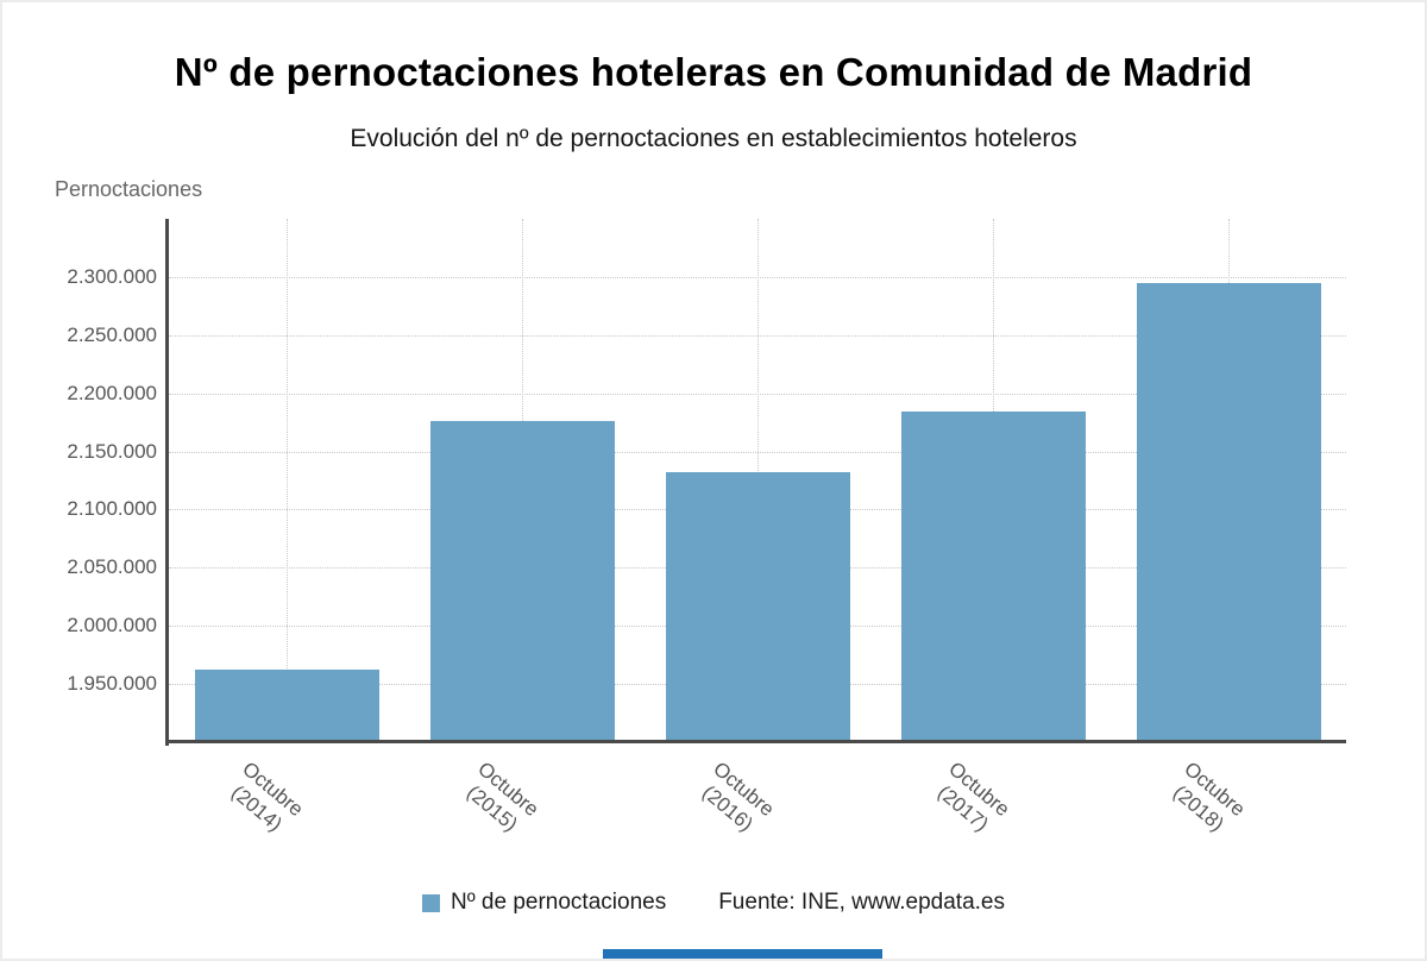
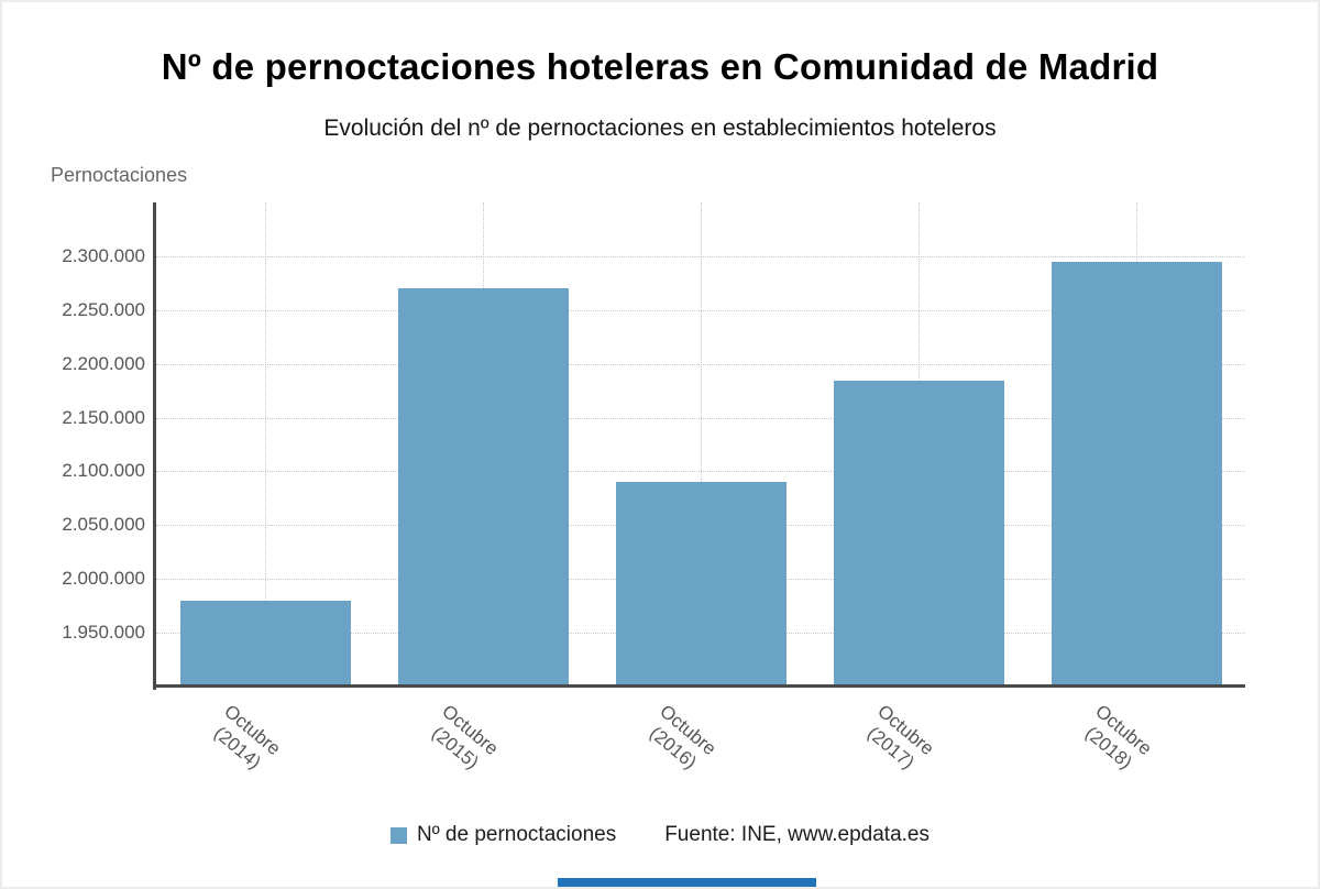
Octubre (2014): 1960000 -> 1980000
Octubre (2015): 2180000 -> 2270000
Octubre (2016): 2130000 -> 2090000
